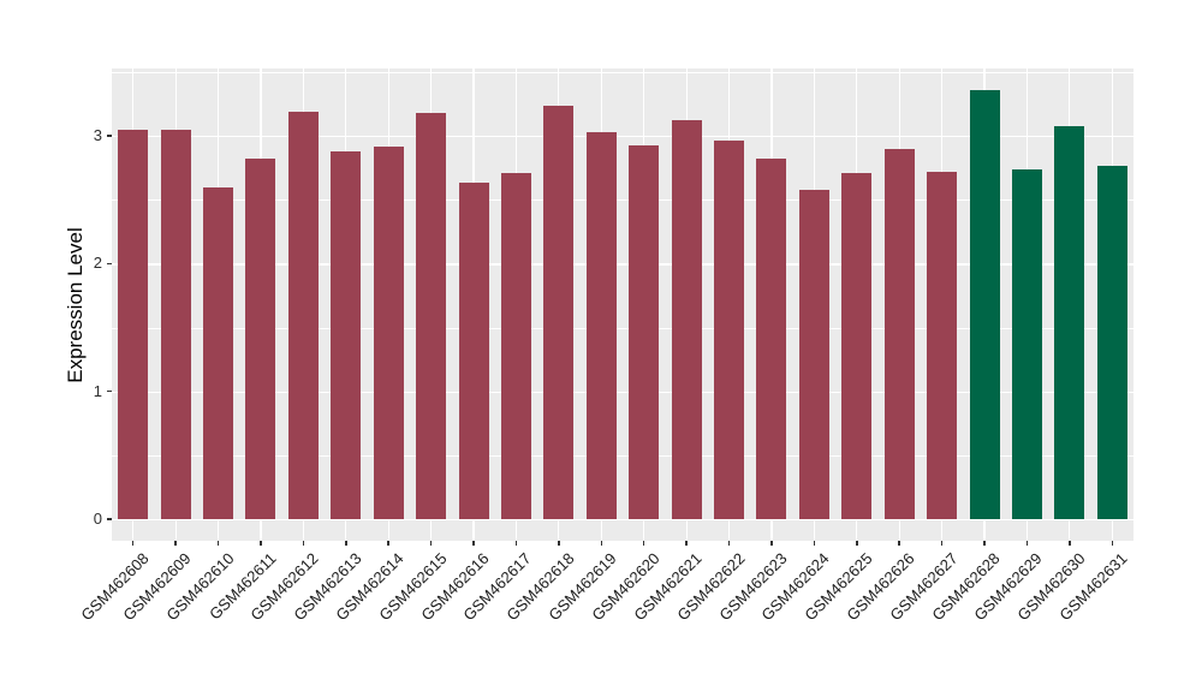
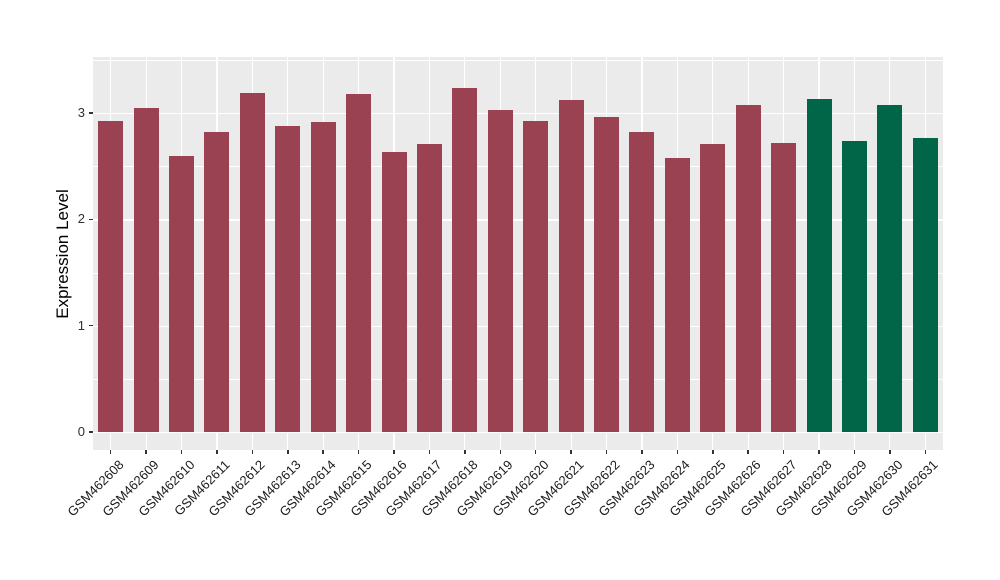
GSM462608: 3.05 -> 2.93
GSM462626: 2.90 -> 3.08
GSM462628: 3.36 -> 3.13
